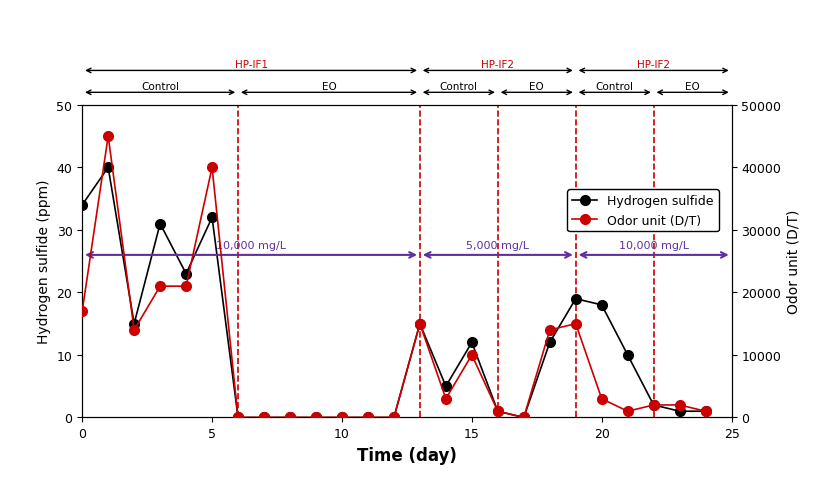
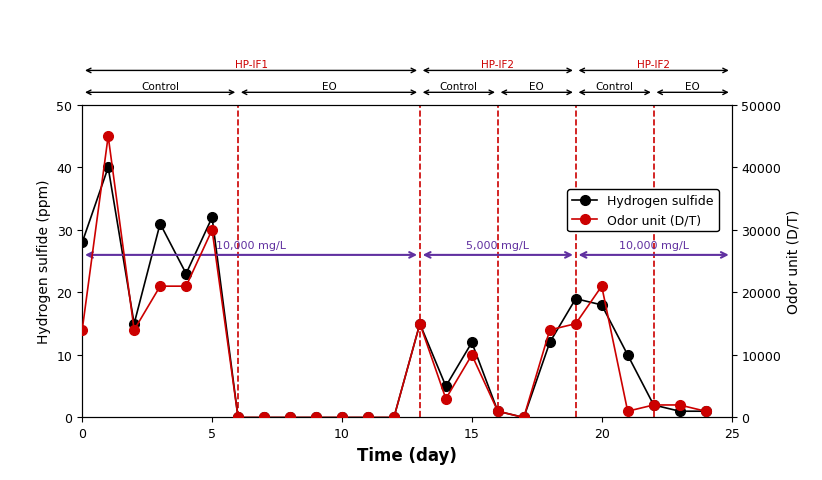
Hydrogen sulfide/0: 34 -> 28
Odor unit (D/T)/0: 17000 -> 14000
Odor unit (D/T)/5: 40000 -> 30000
Odor unit (D/T)/20: 3000 -> 21000
